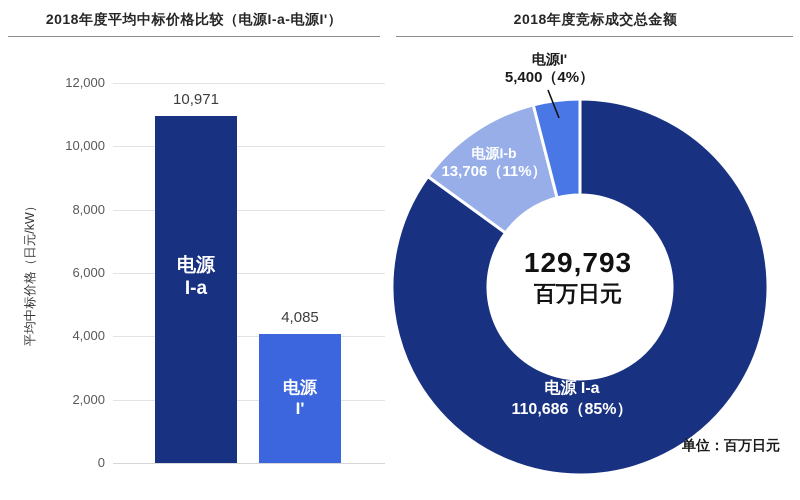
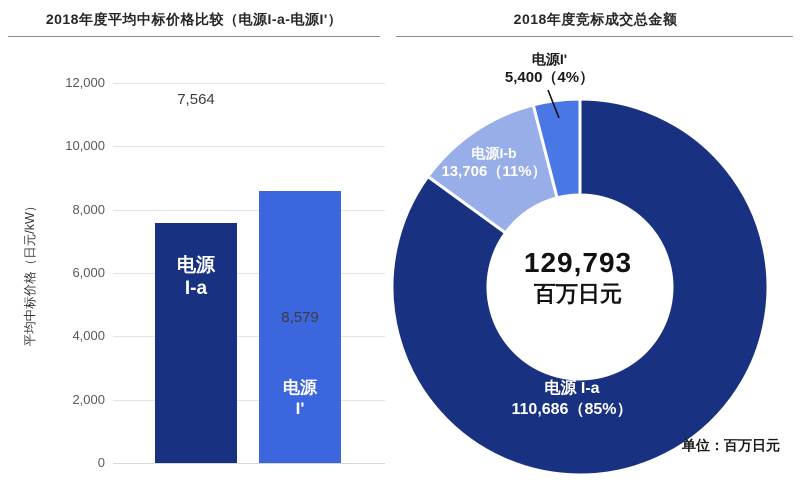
2018年度平均中标价格比较（电源I-a-电源I'）/电源 I-a: 10,971 -> 7,564
2018年度平均中标价格比较（电源I-a-电源I'）/电源 I': 4,085 -> 8,579
